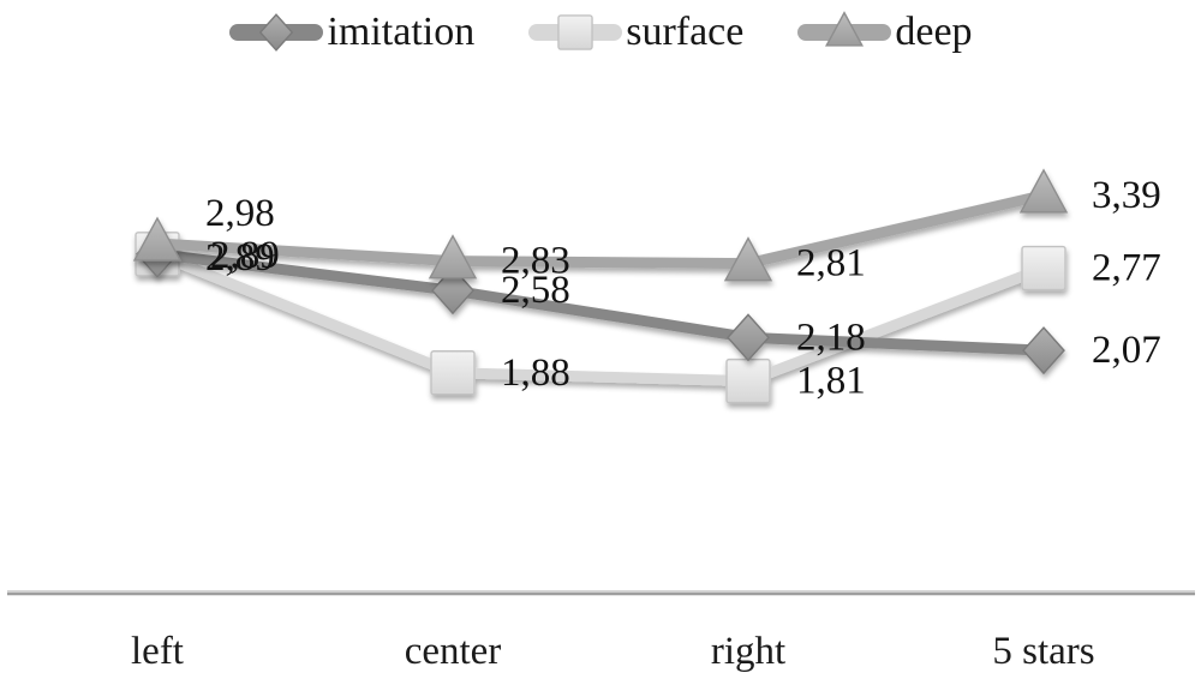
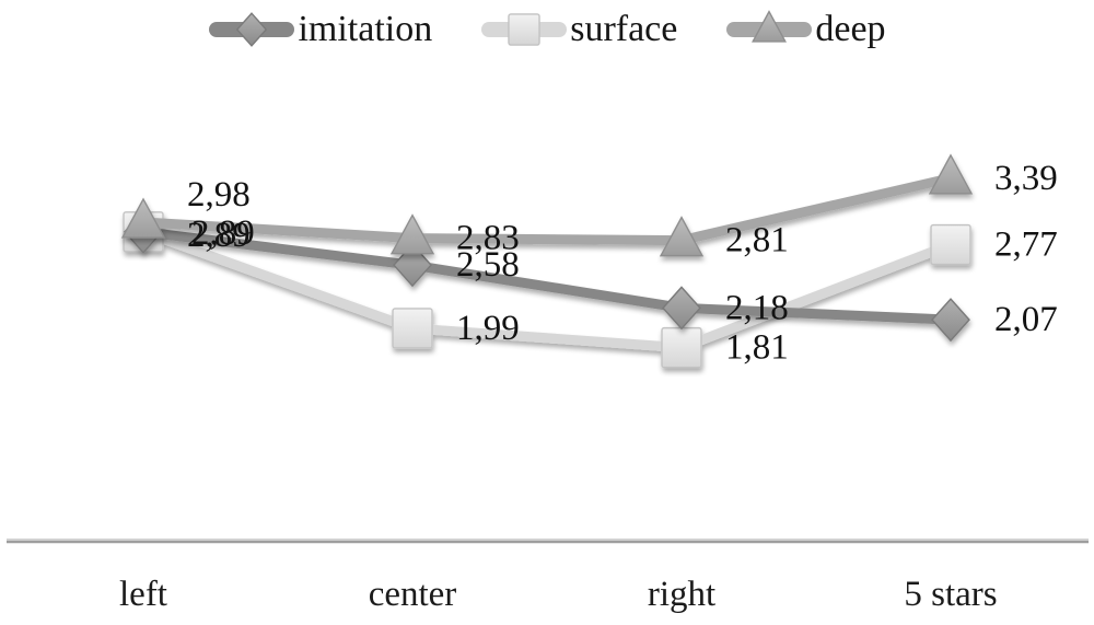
surface/center: 1,88 -> 1,99
